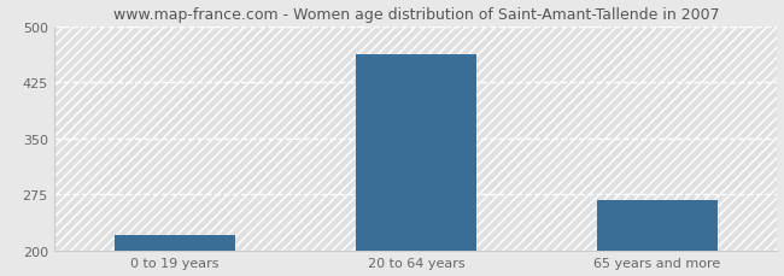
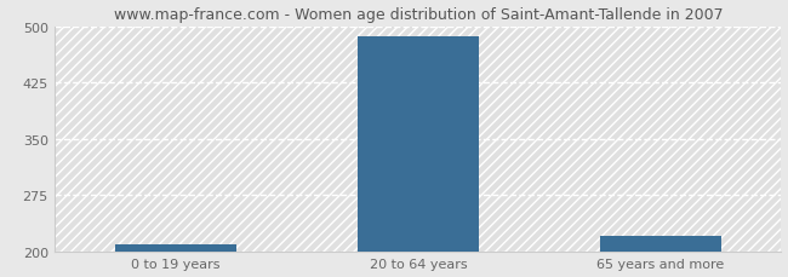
0 to 19 years: 220 -> 210
20 to 64 years: 462 -> 487
65 years and more: 268 -> 220
